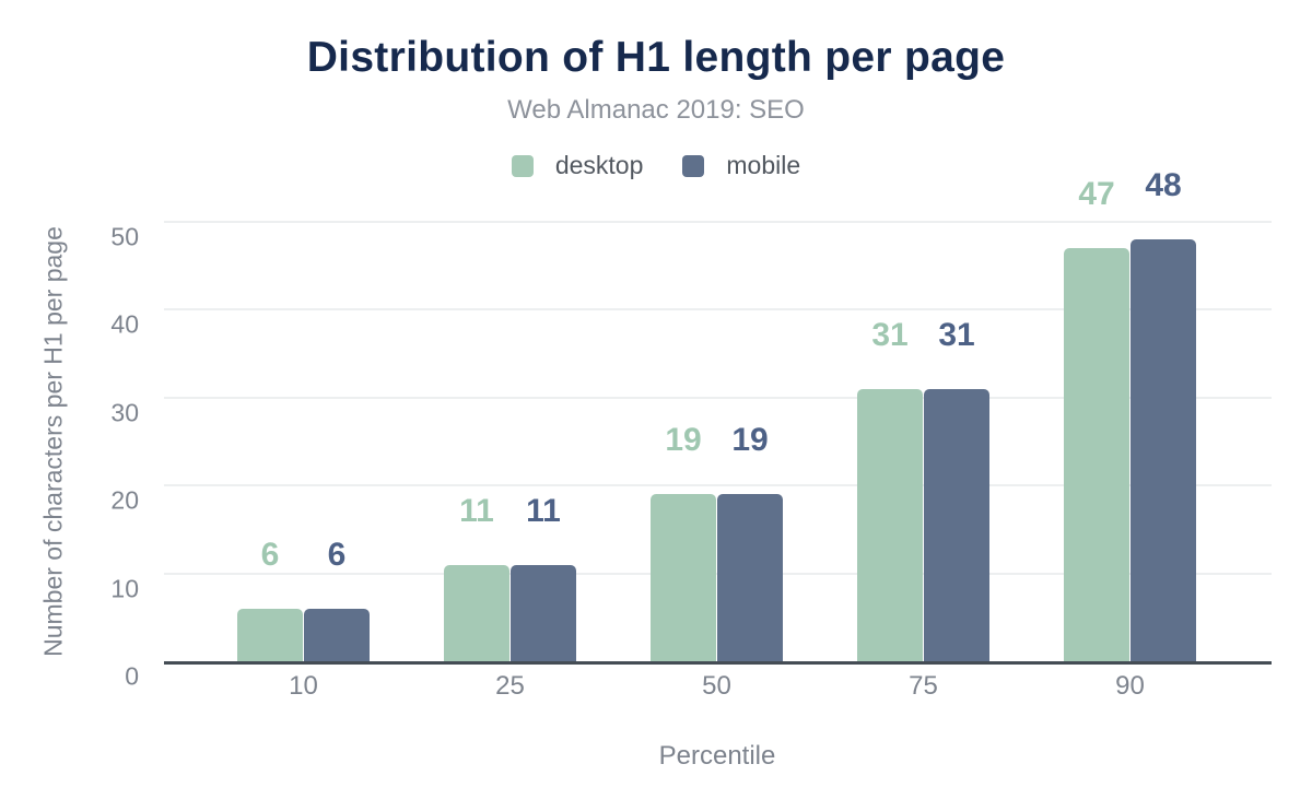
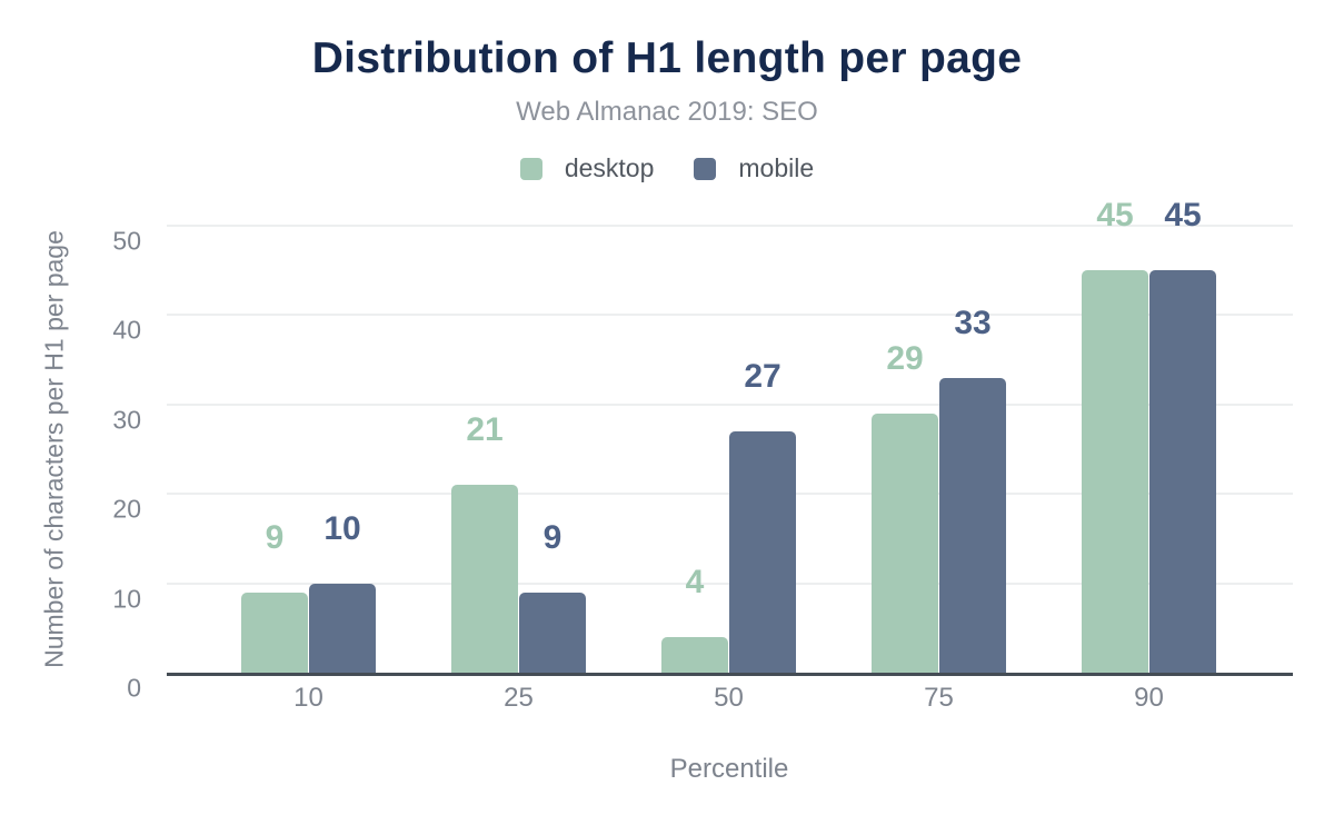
desktop/10: 6 -> 9
mobile/10: 6 -> 10
desktop/25: 11 -> 21
mobile/25: 11 -> 9
desktop/50: 19 -> 4
mobile/50: 19 -> 27
desktop/75: 31 -> 29
mobile/75: 31 -> 33
desktop/90: 47 -> 45
mobile/90: 48 -> 45
